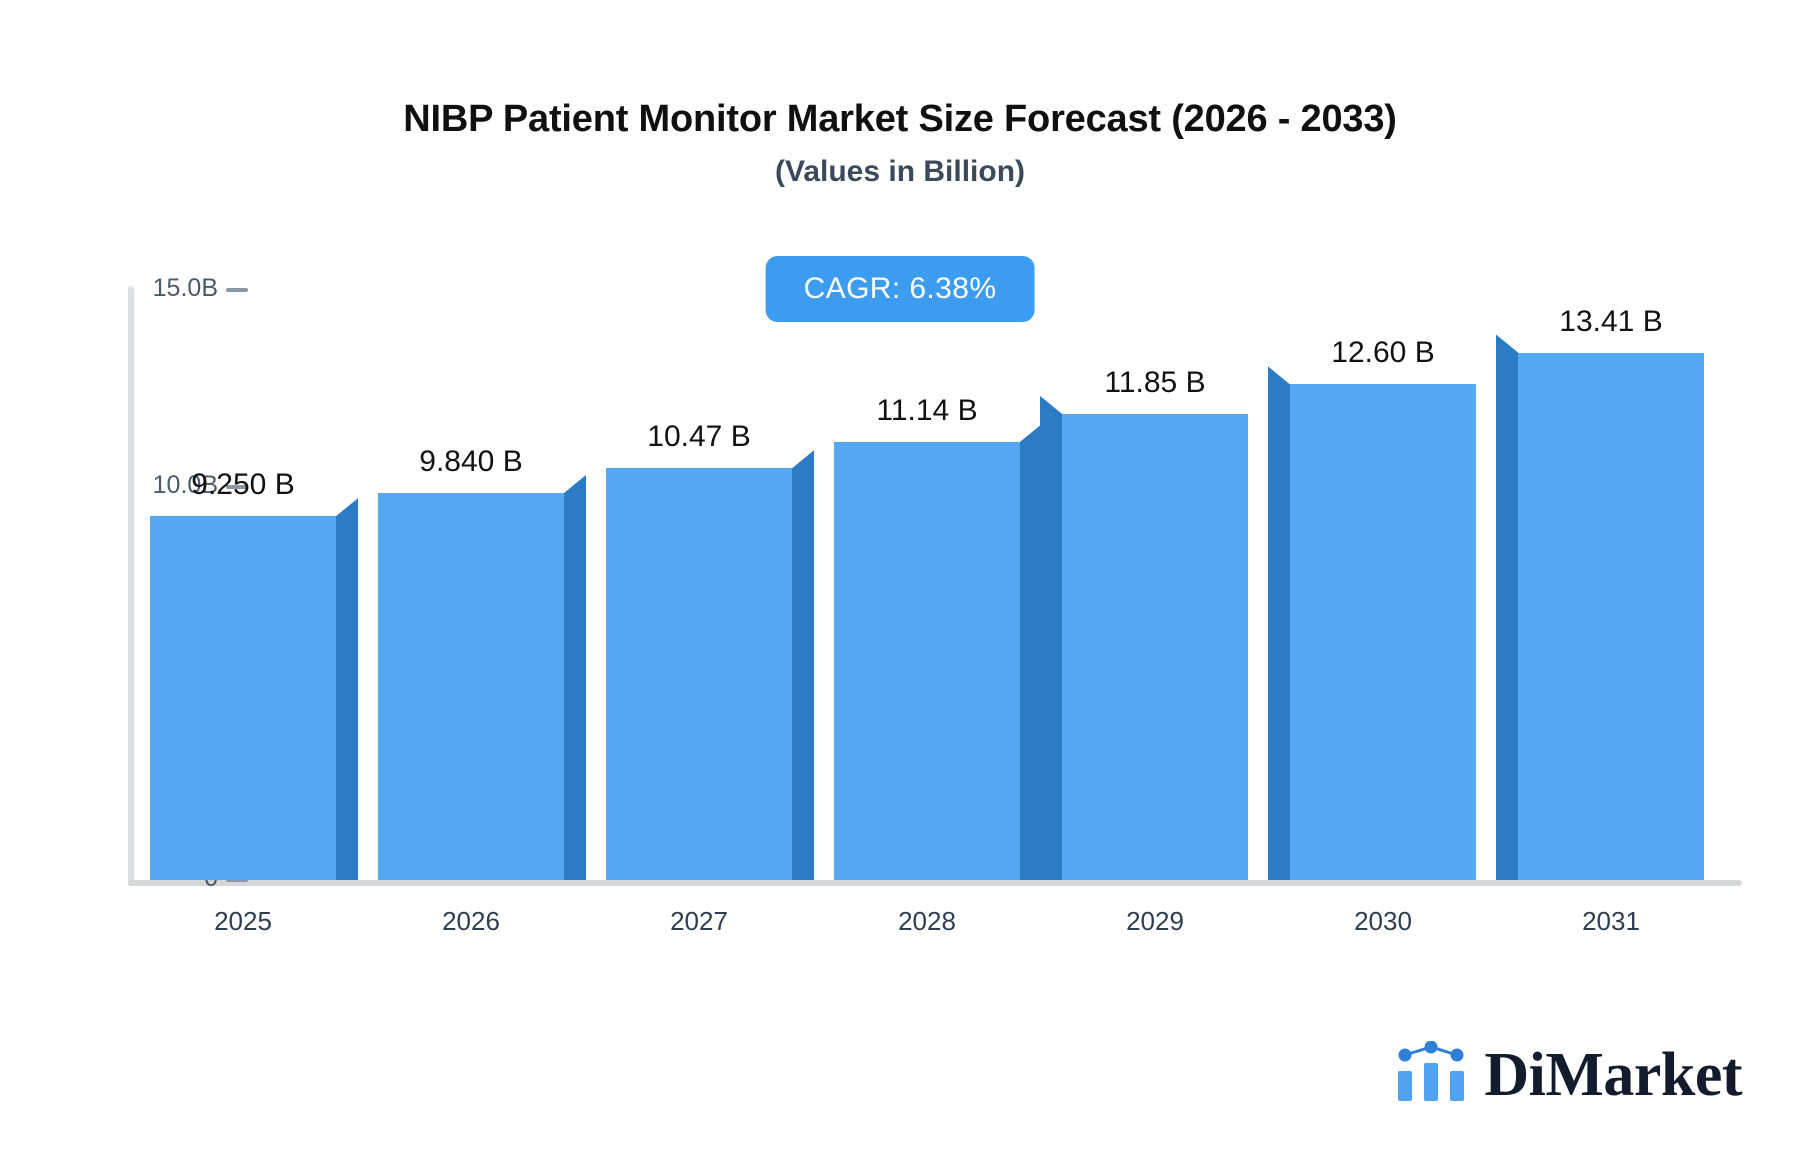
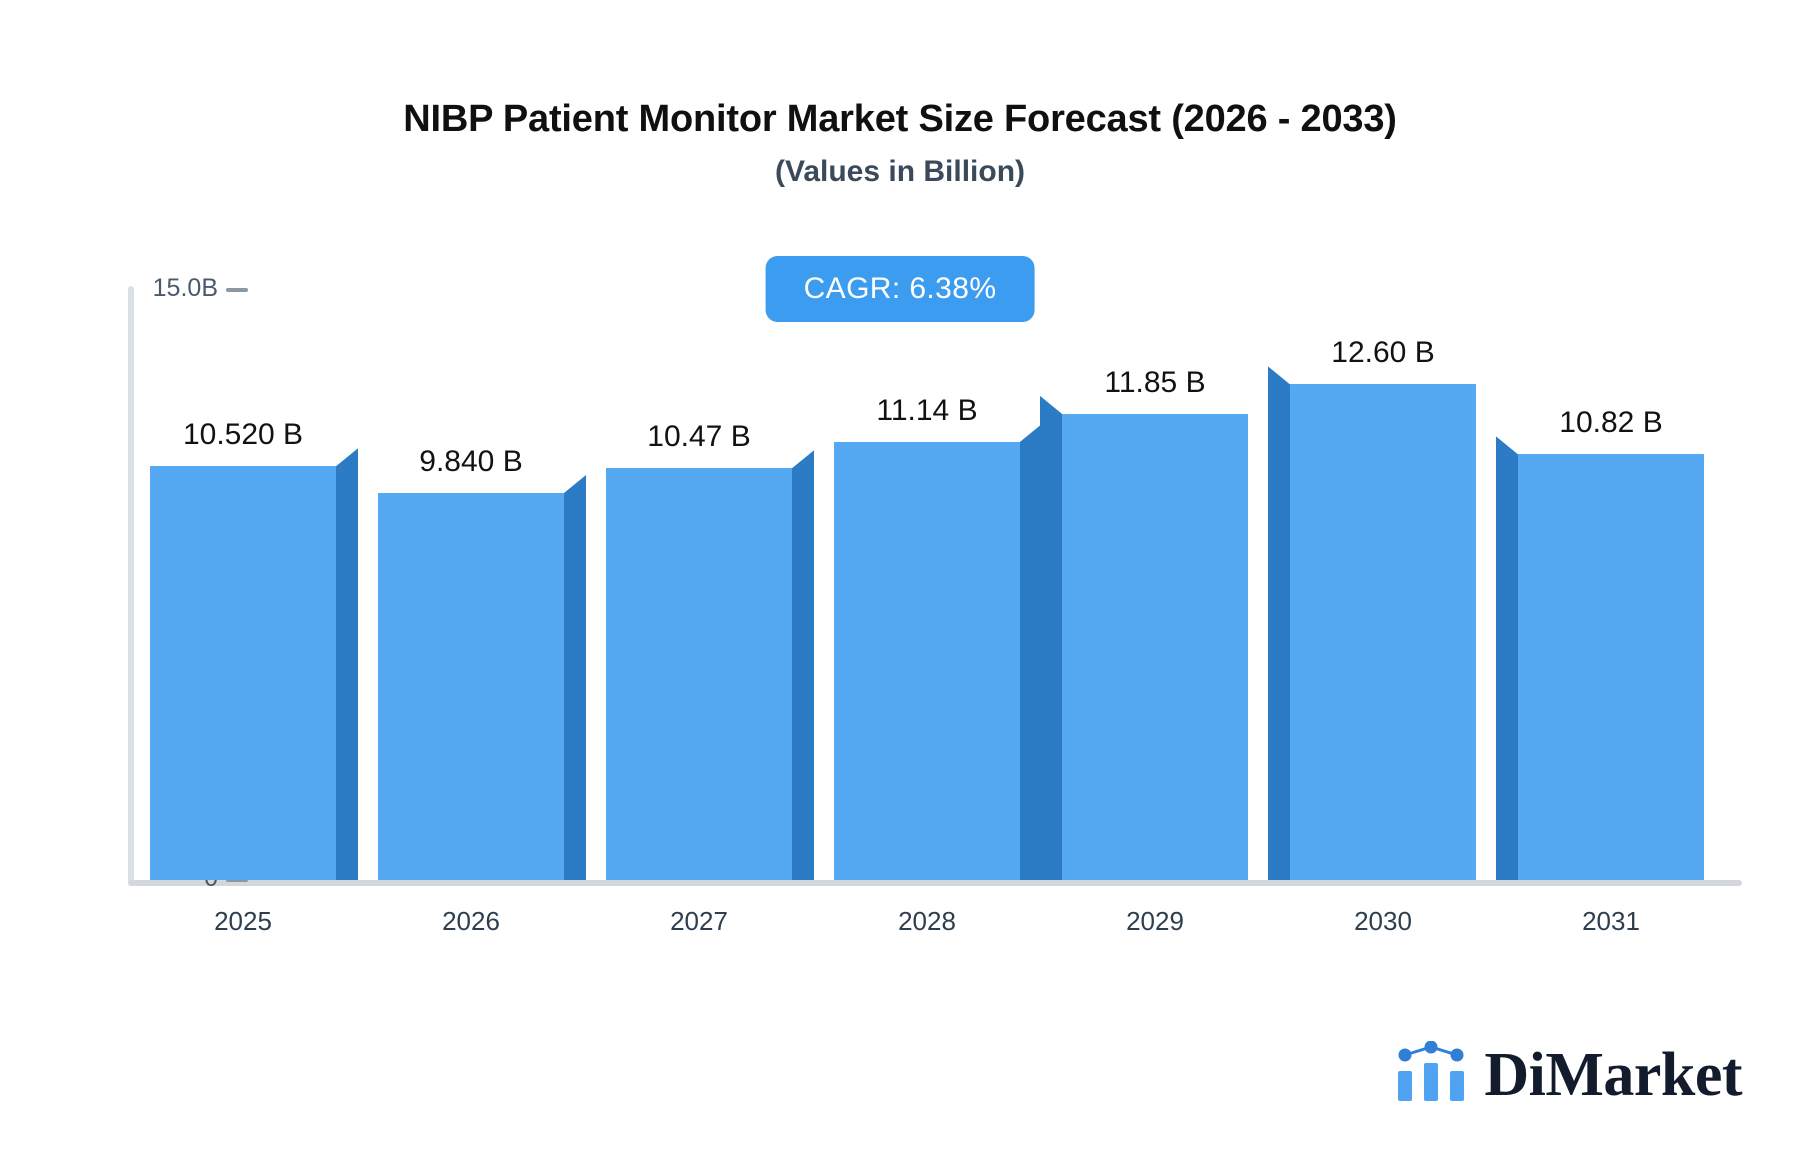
2025: 9.250 -> 10.520
2031: 13.41 -> 10.82
